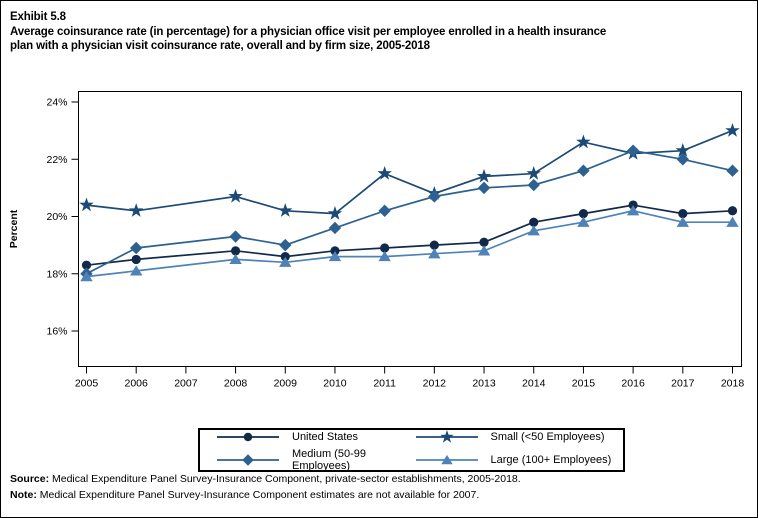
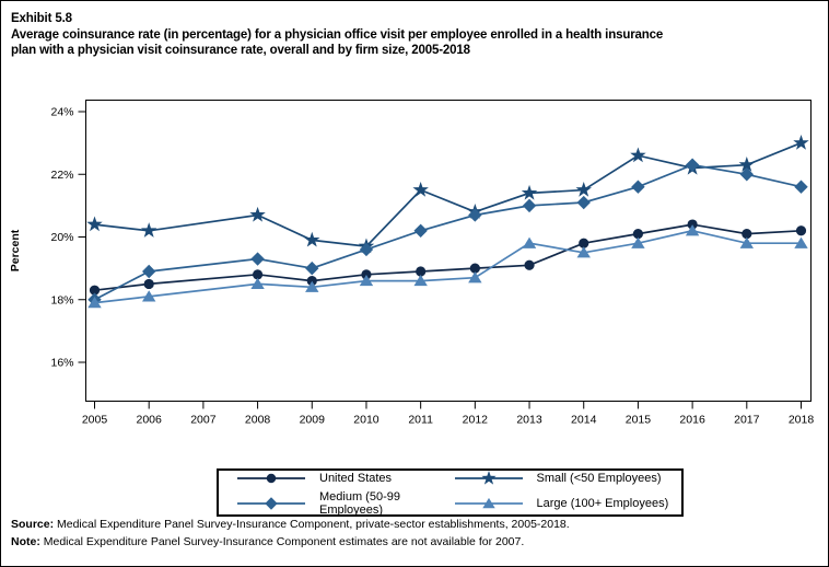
Small (<50 Employees)/2009: 20.2% -> 19.9%
Small (<50 Employees)/2010: 20.1% -> 19.7%
Large (100+ Employees)/2013: 18.8% -> 19.8%
